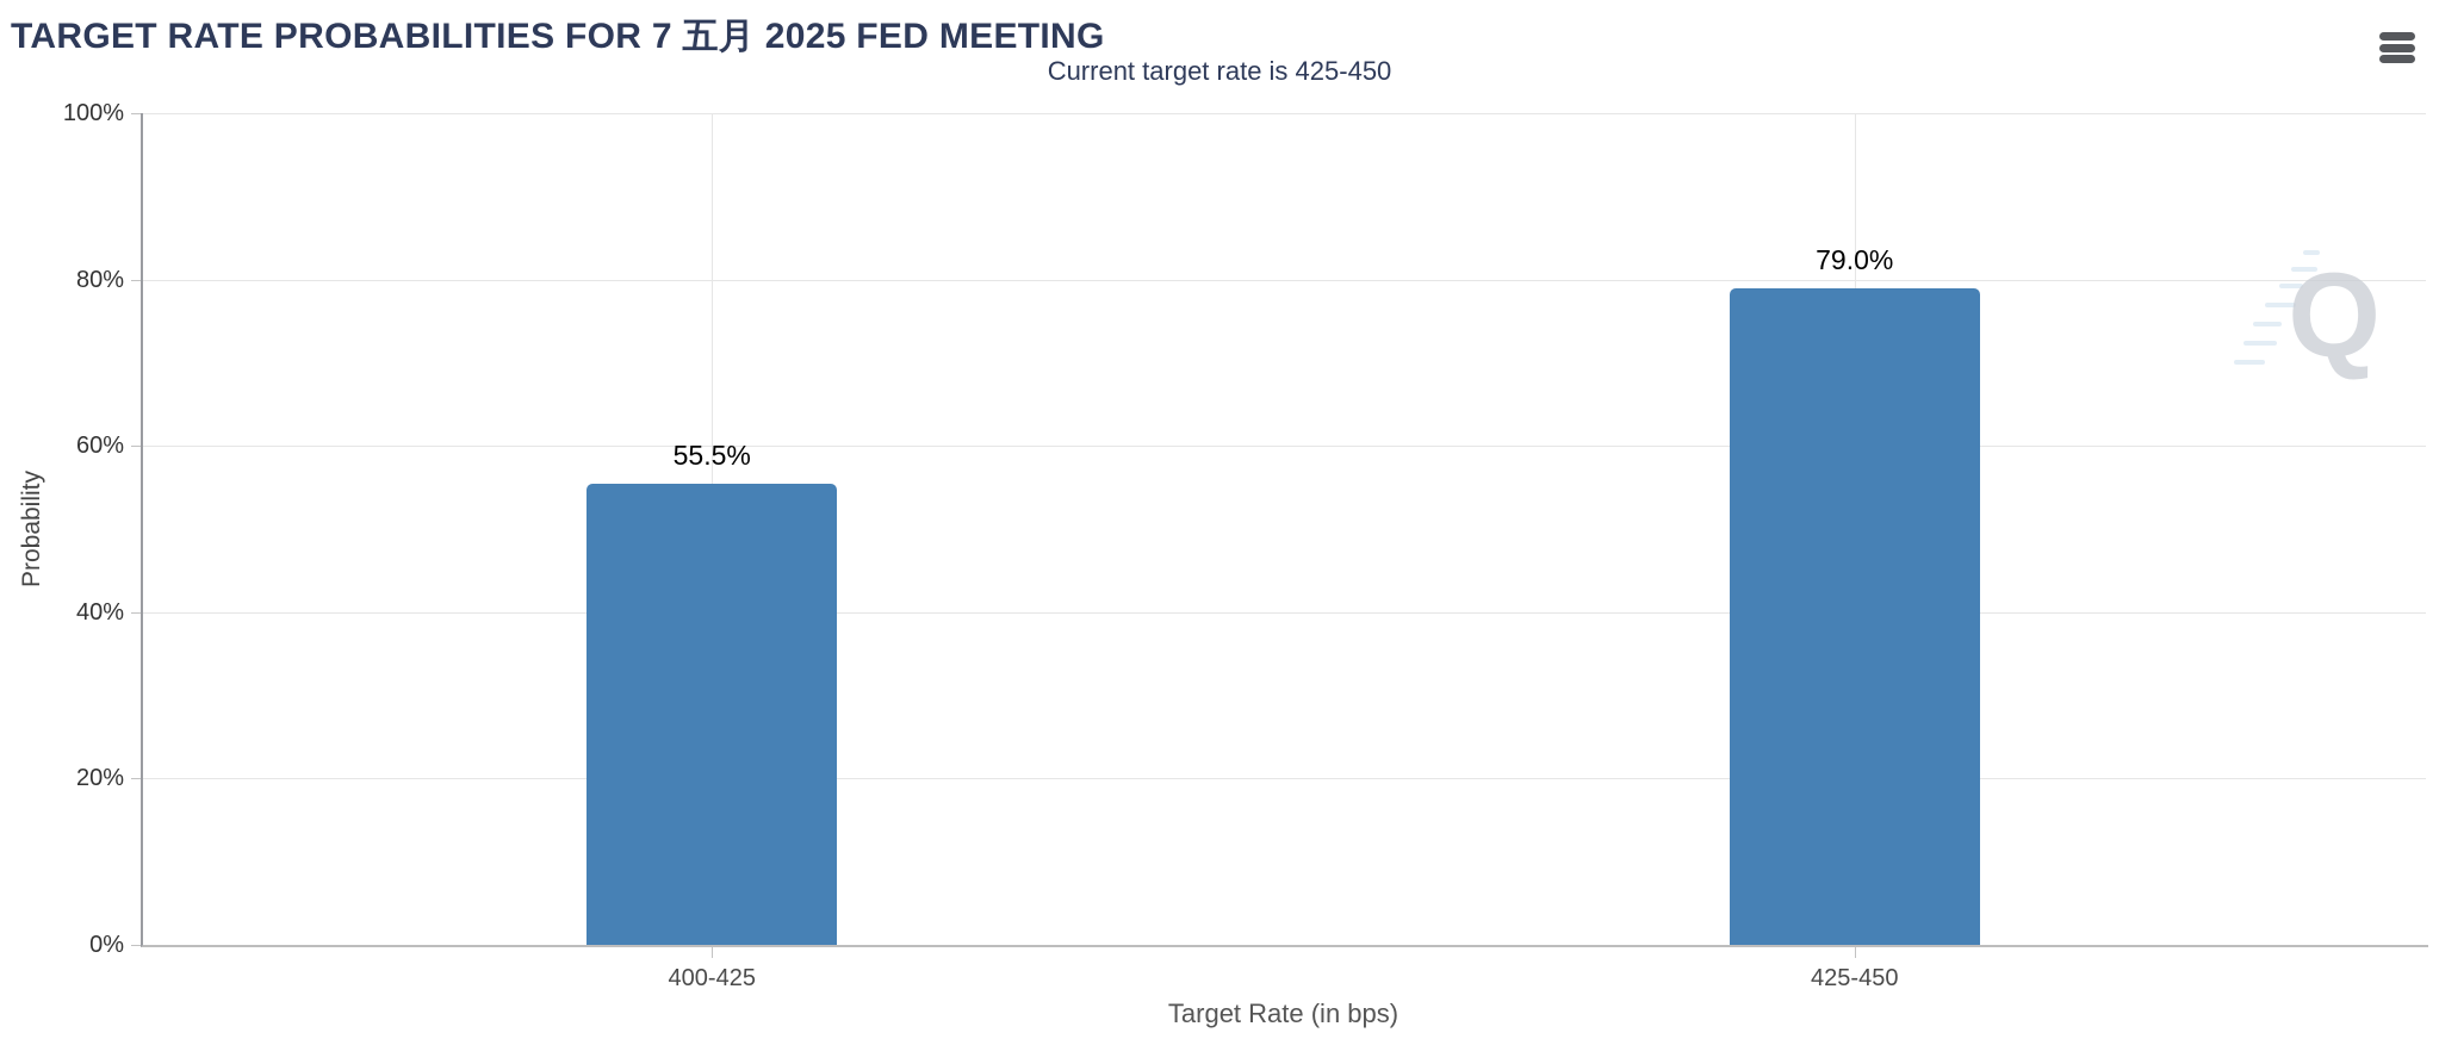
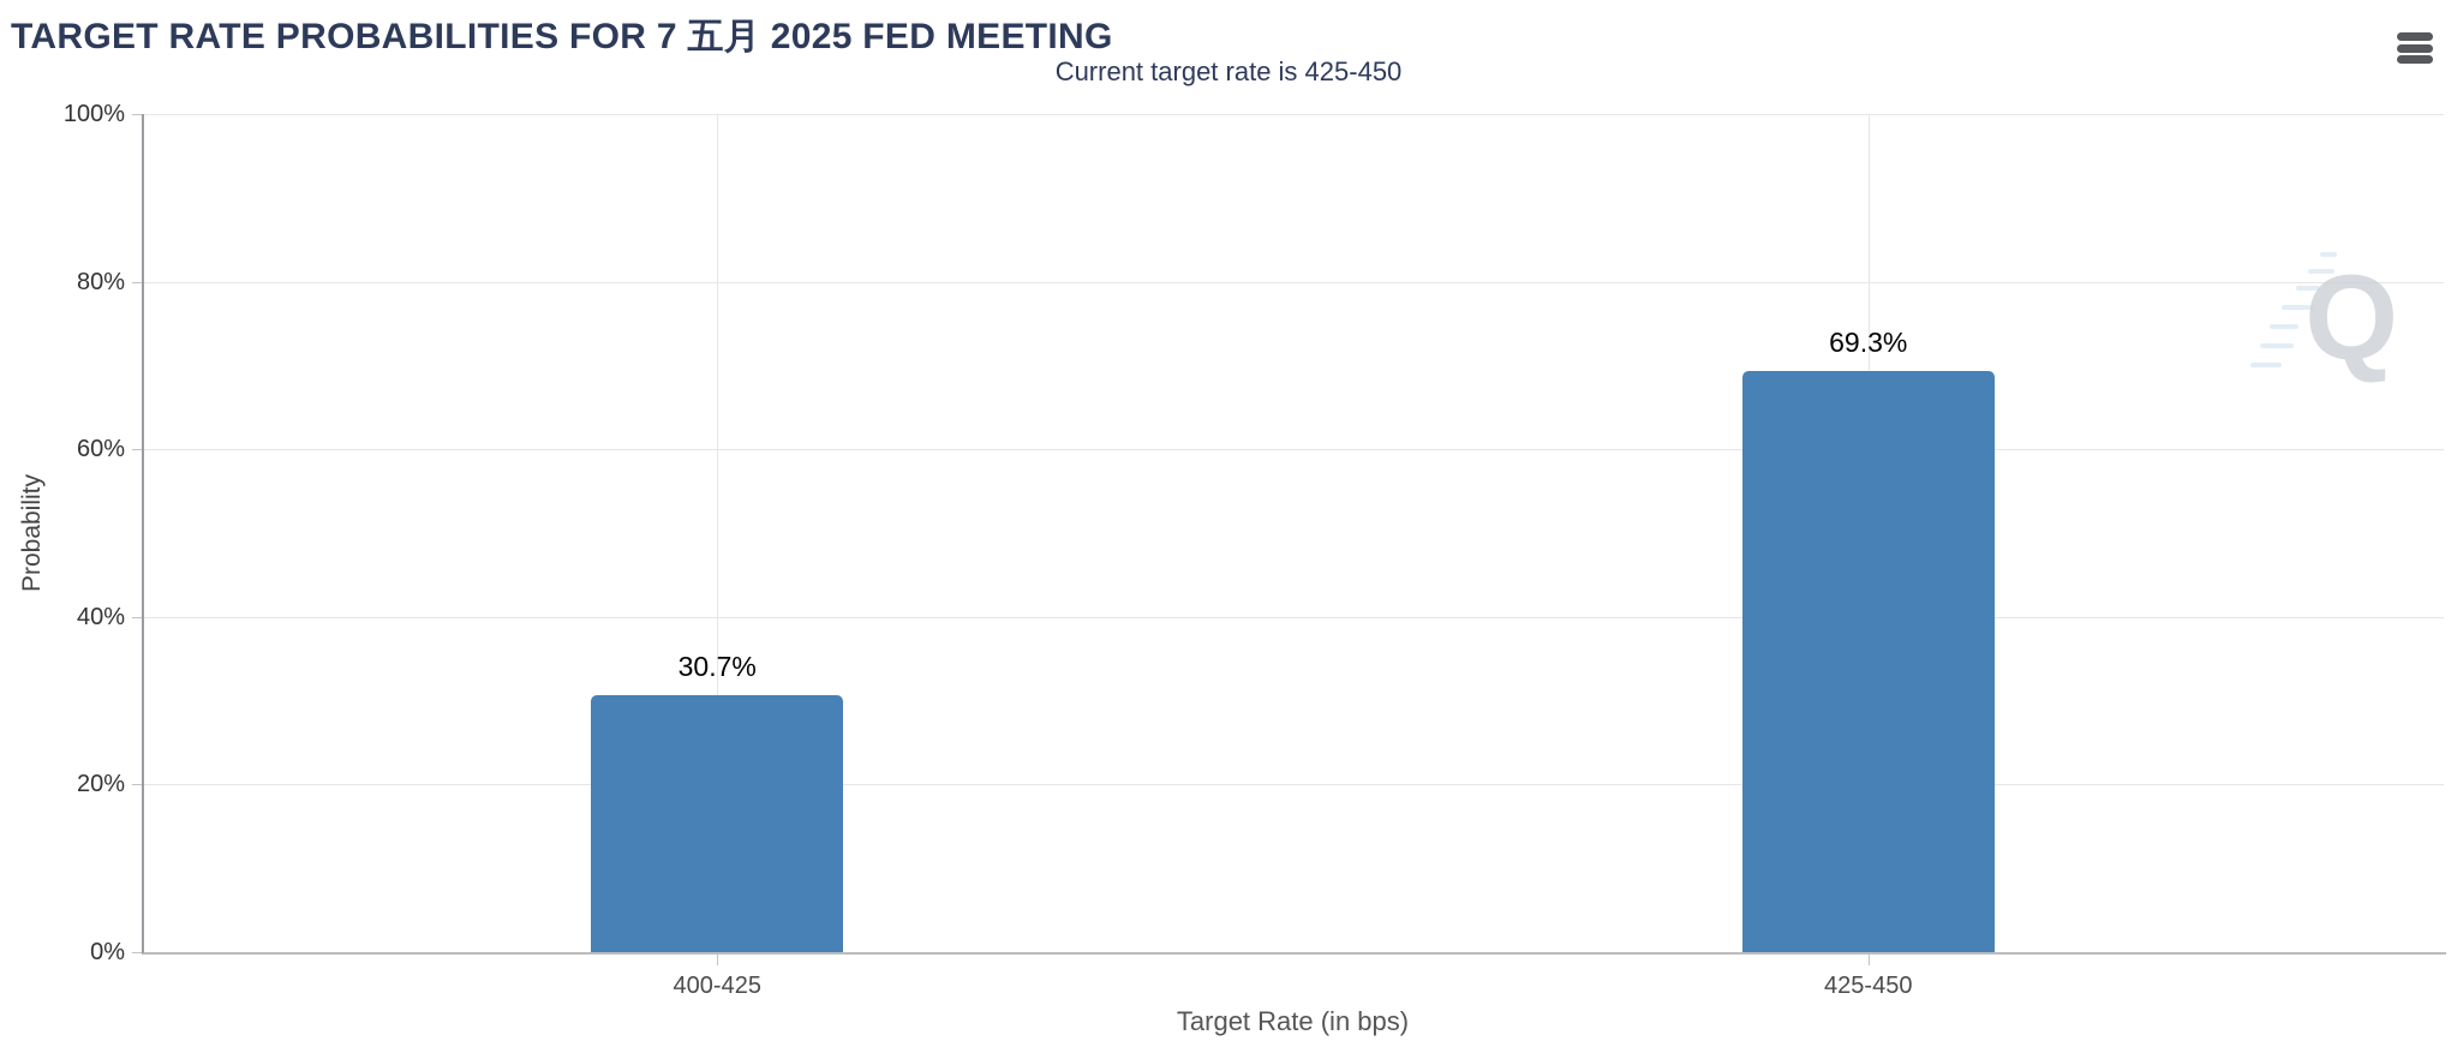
400-425: 55.5% -> 30.7%
425-450: 79.0% -> 69.3%
